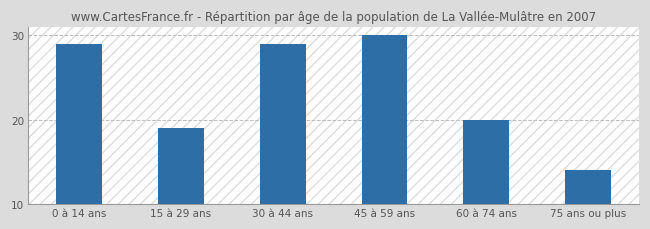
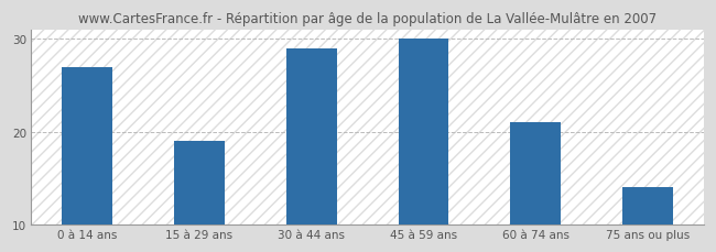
0 à 14 ans: 29 -> 27
60 à 74 ans: 20 -> 21
